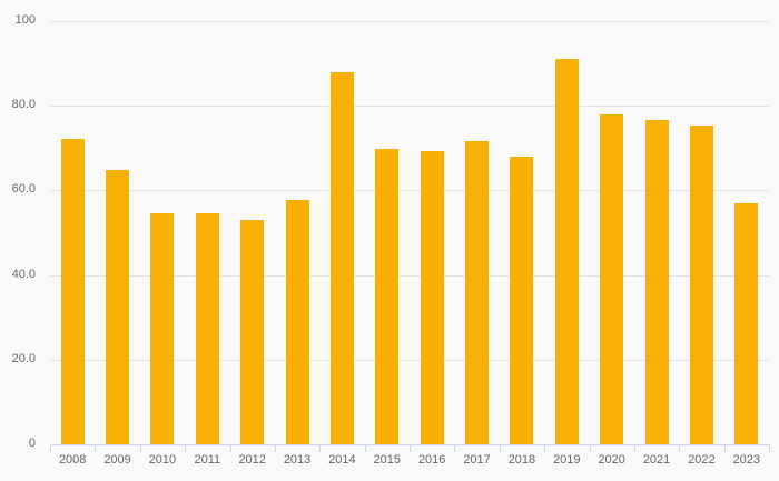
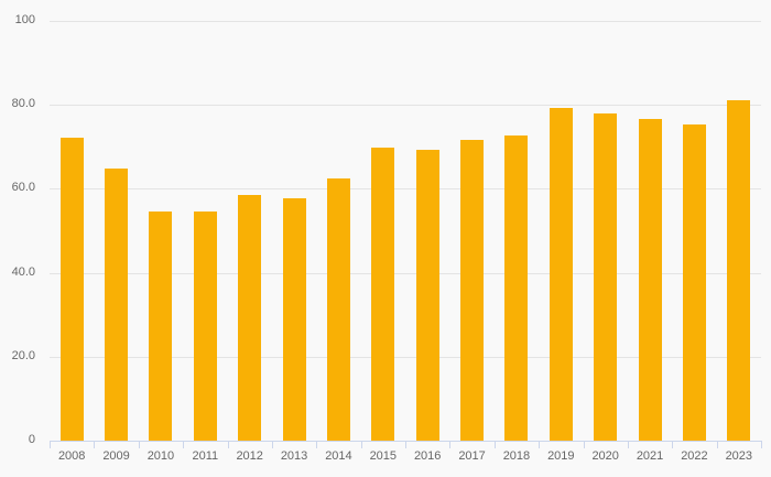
2012: 53 -> 58
2014: 88 -> 62
2018: 68 -> 73
2019: 91 -> 79
2023: 57 -> 81
